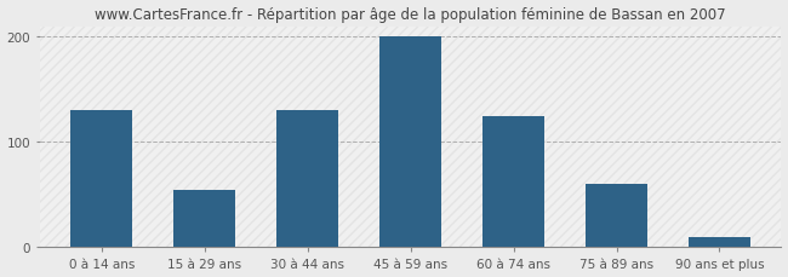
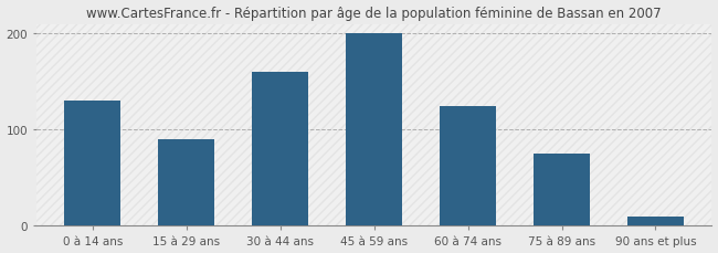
15 à 29 ans: 54 -> 90
30 à 44 ans: 130 -> 160
75 à 89 ans: 60 -> 75
